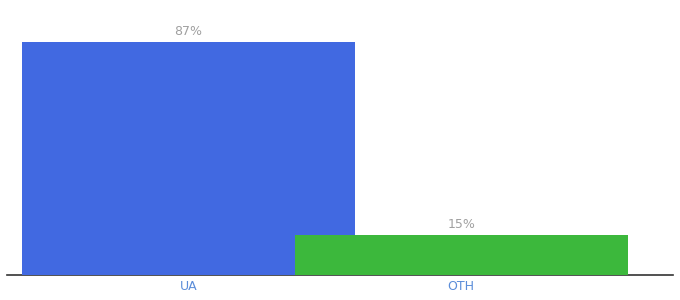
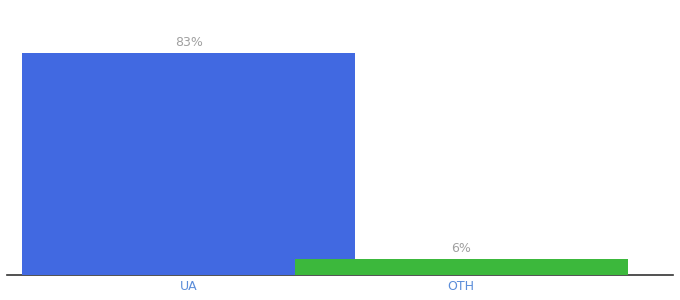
UA: 87% -> 83%
OTH: 15% -> 6%
